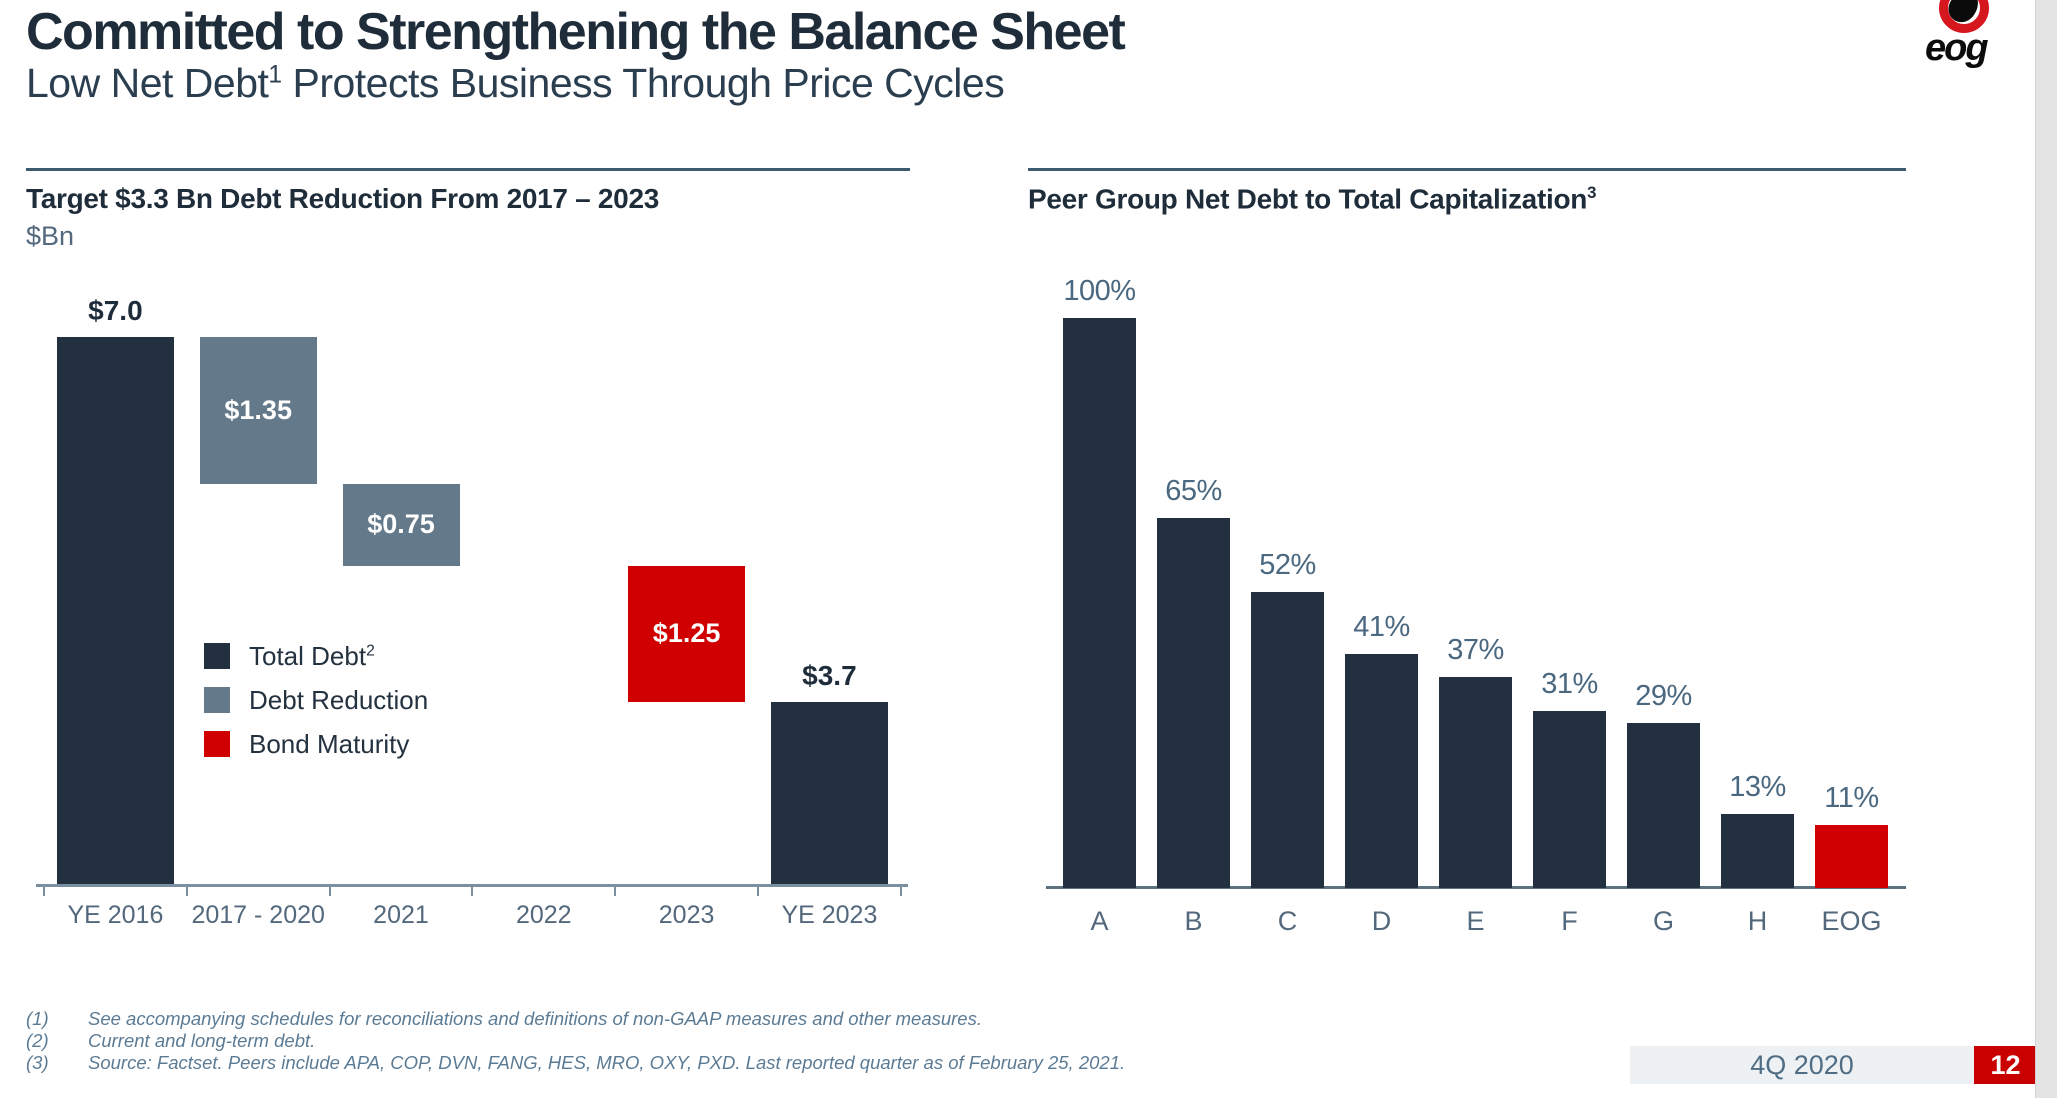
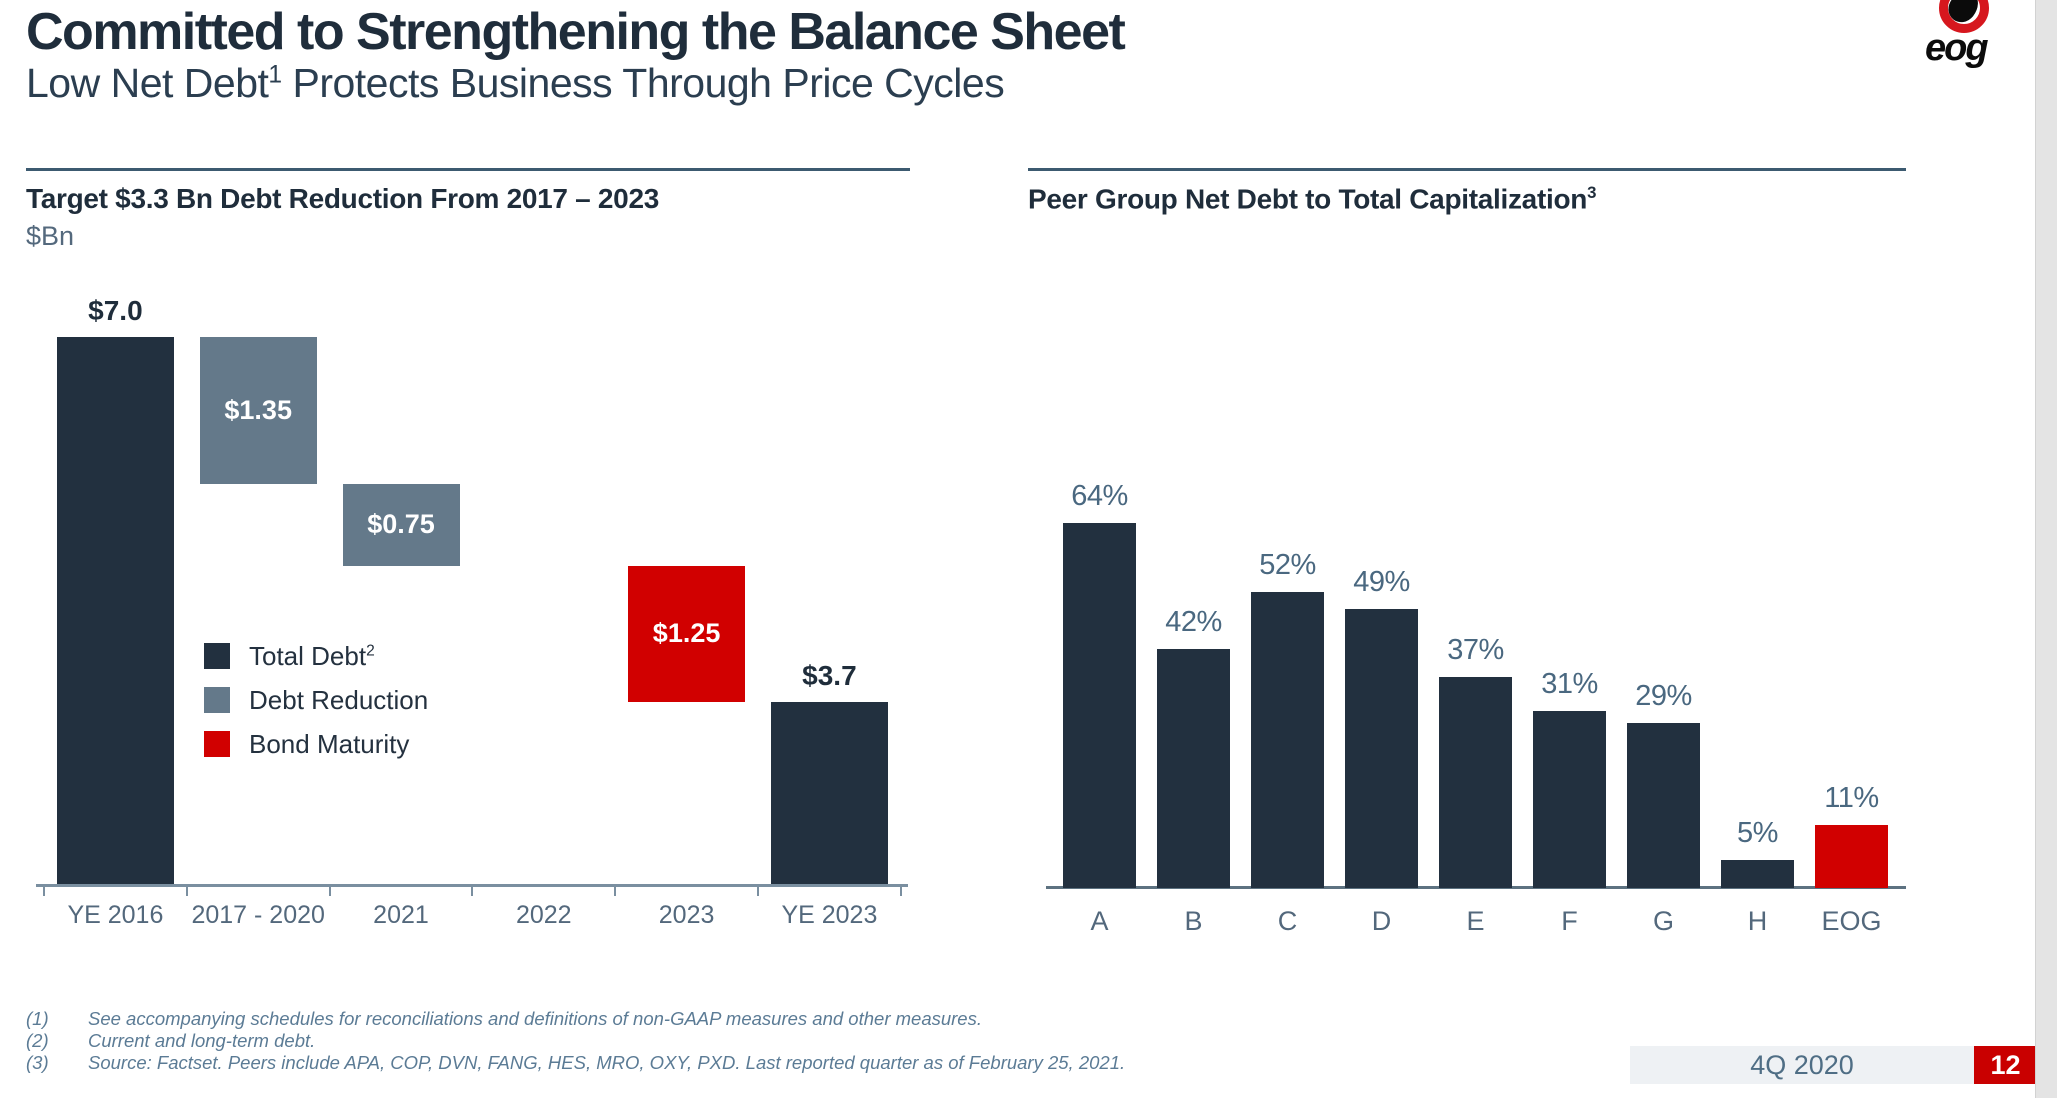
Peer Group Net Debt to Total Capitalization/A: 100% -> 64%
Peer Group Net Debt to Total Capitalization/B: 65% -> 42%
Peer Group Net Debt to Total Capitalization/D: 41% -> 49%
Peer Group Net Debt to Total Capitalization/H: 13% -> 5%
